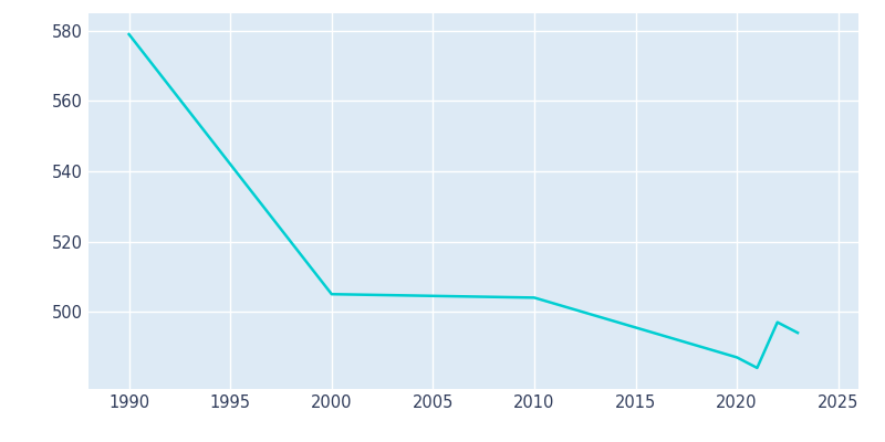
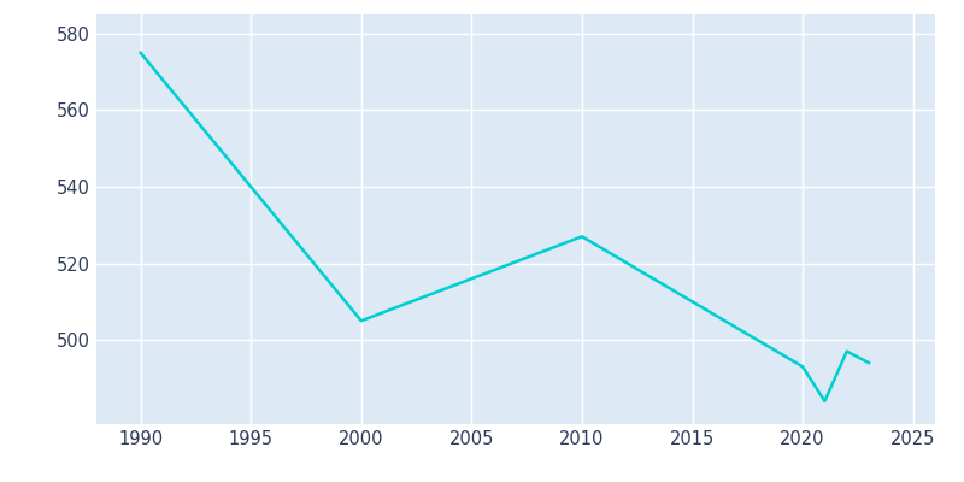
1990: 579 -> 575
2010: 504 -> 527
2020: 487 -> 493
